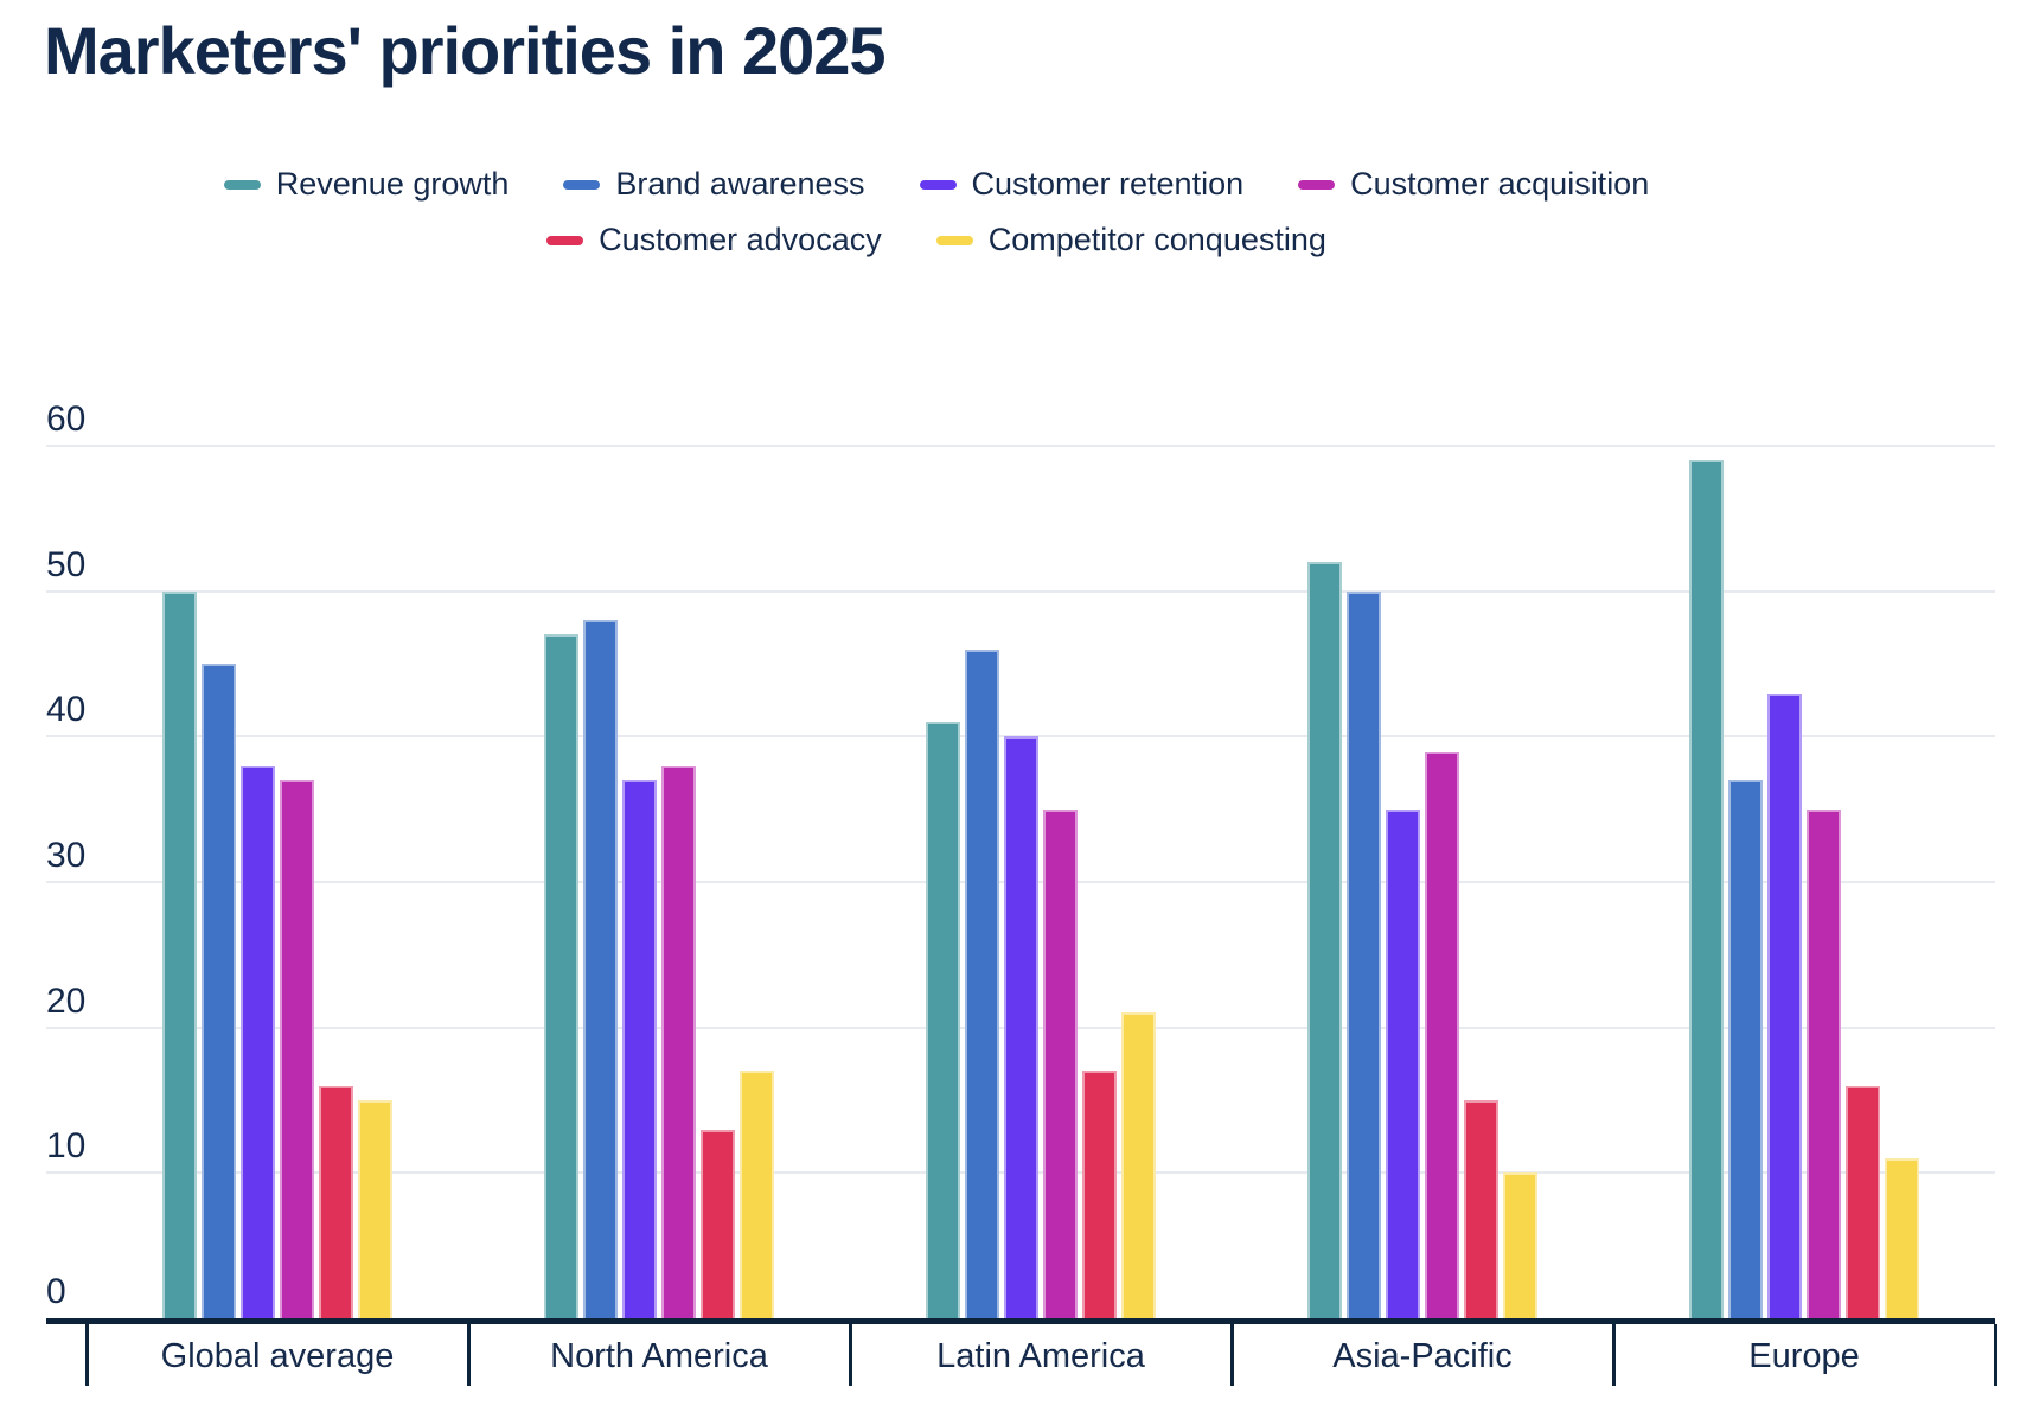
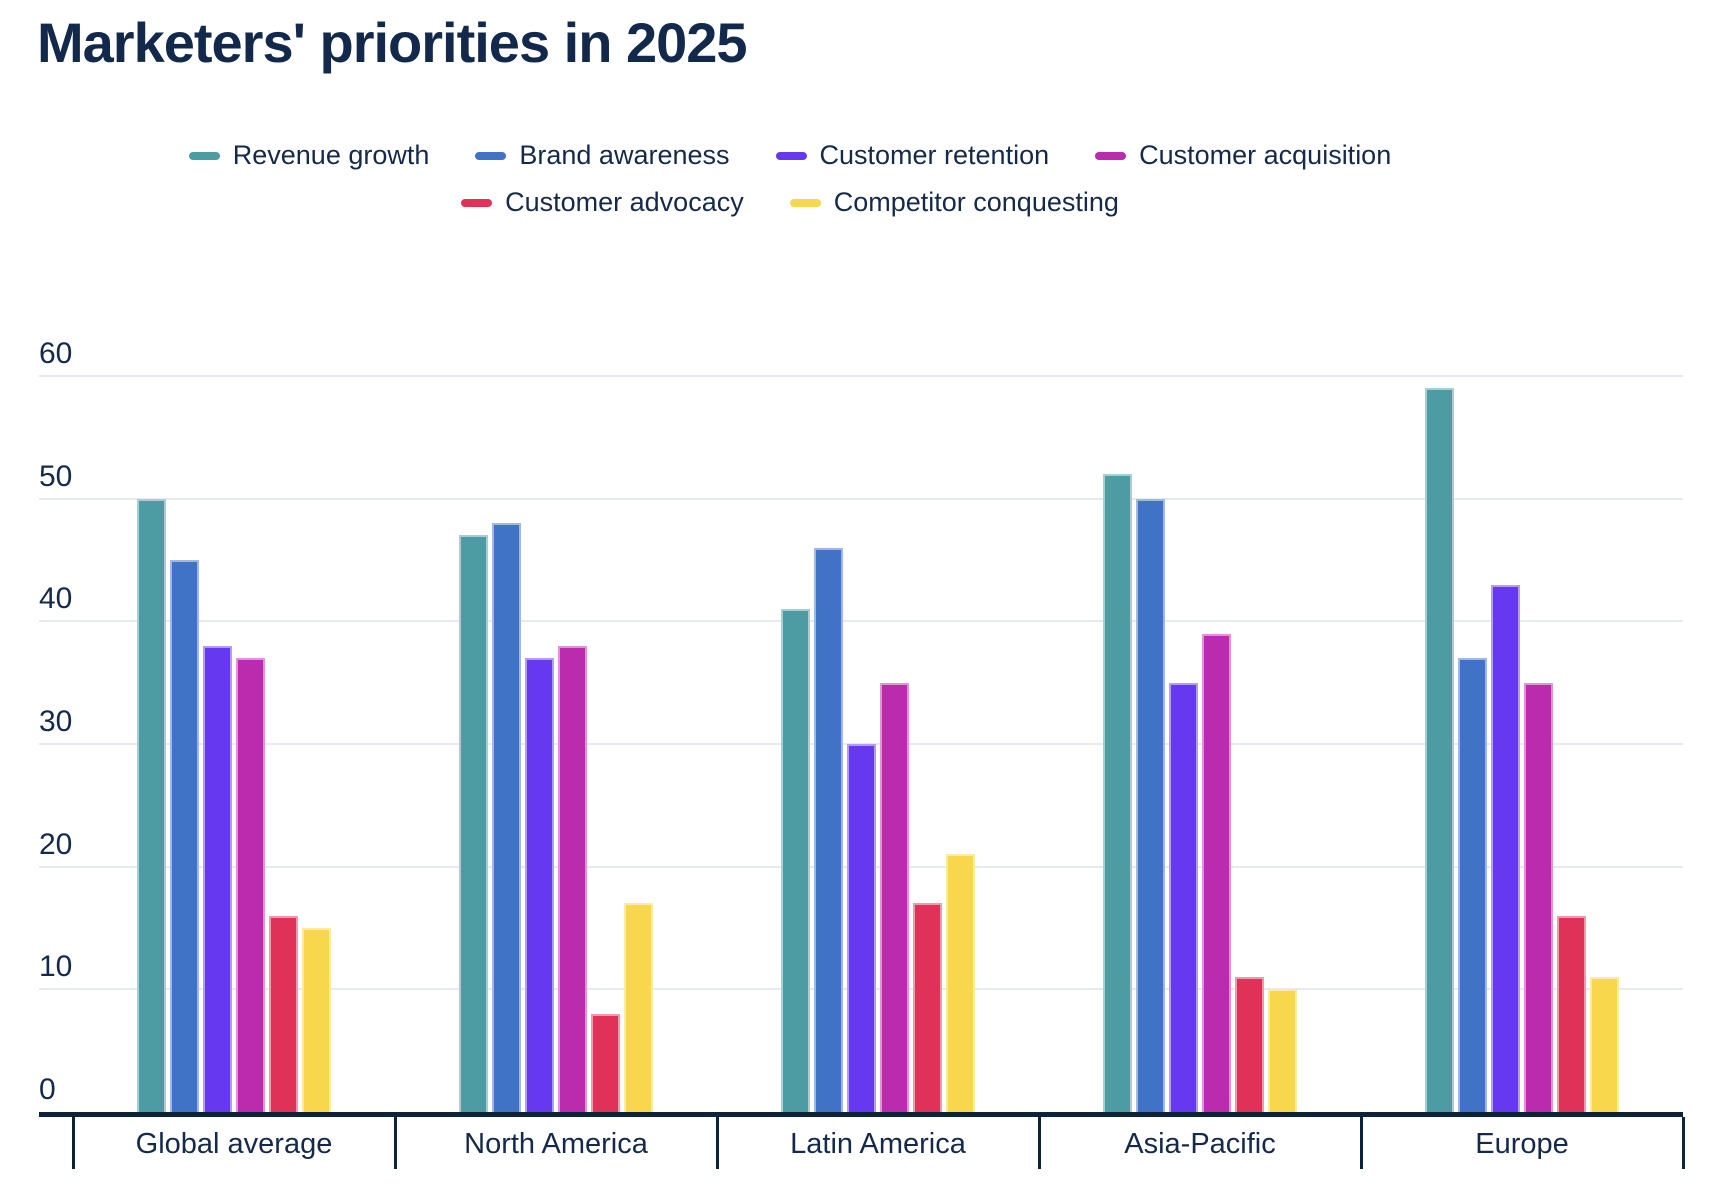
Customer advocacy/North America: 13 -> 8
Customer retention/Latin America: 40 -> 30
Customer advocacy/Asia-Pacific: 15 -> 11
